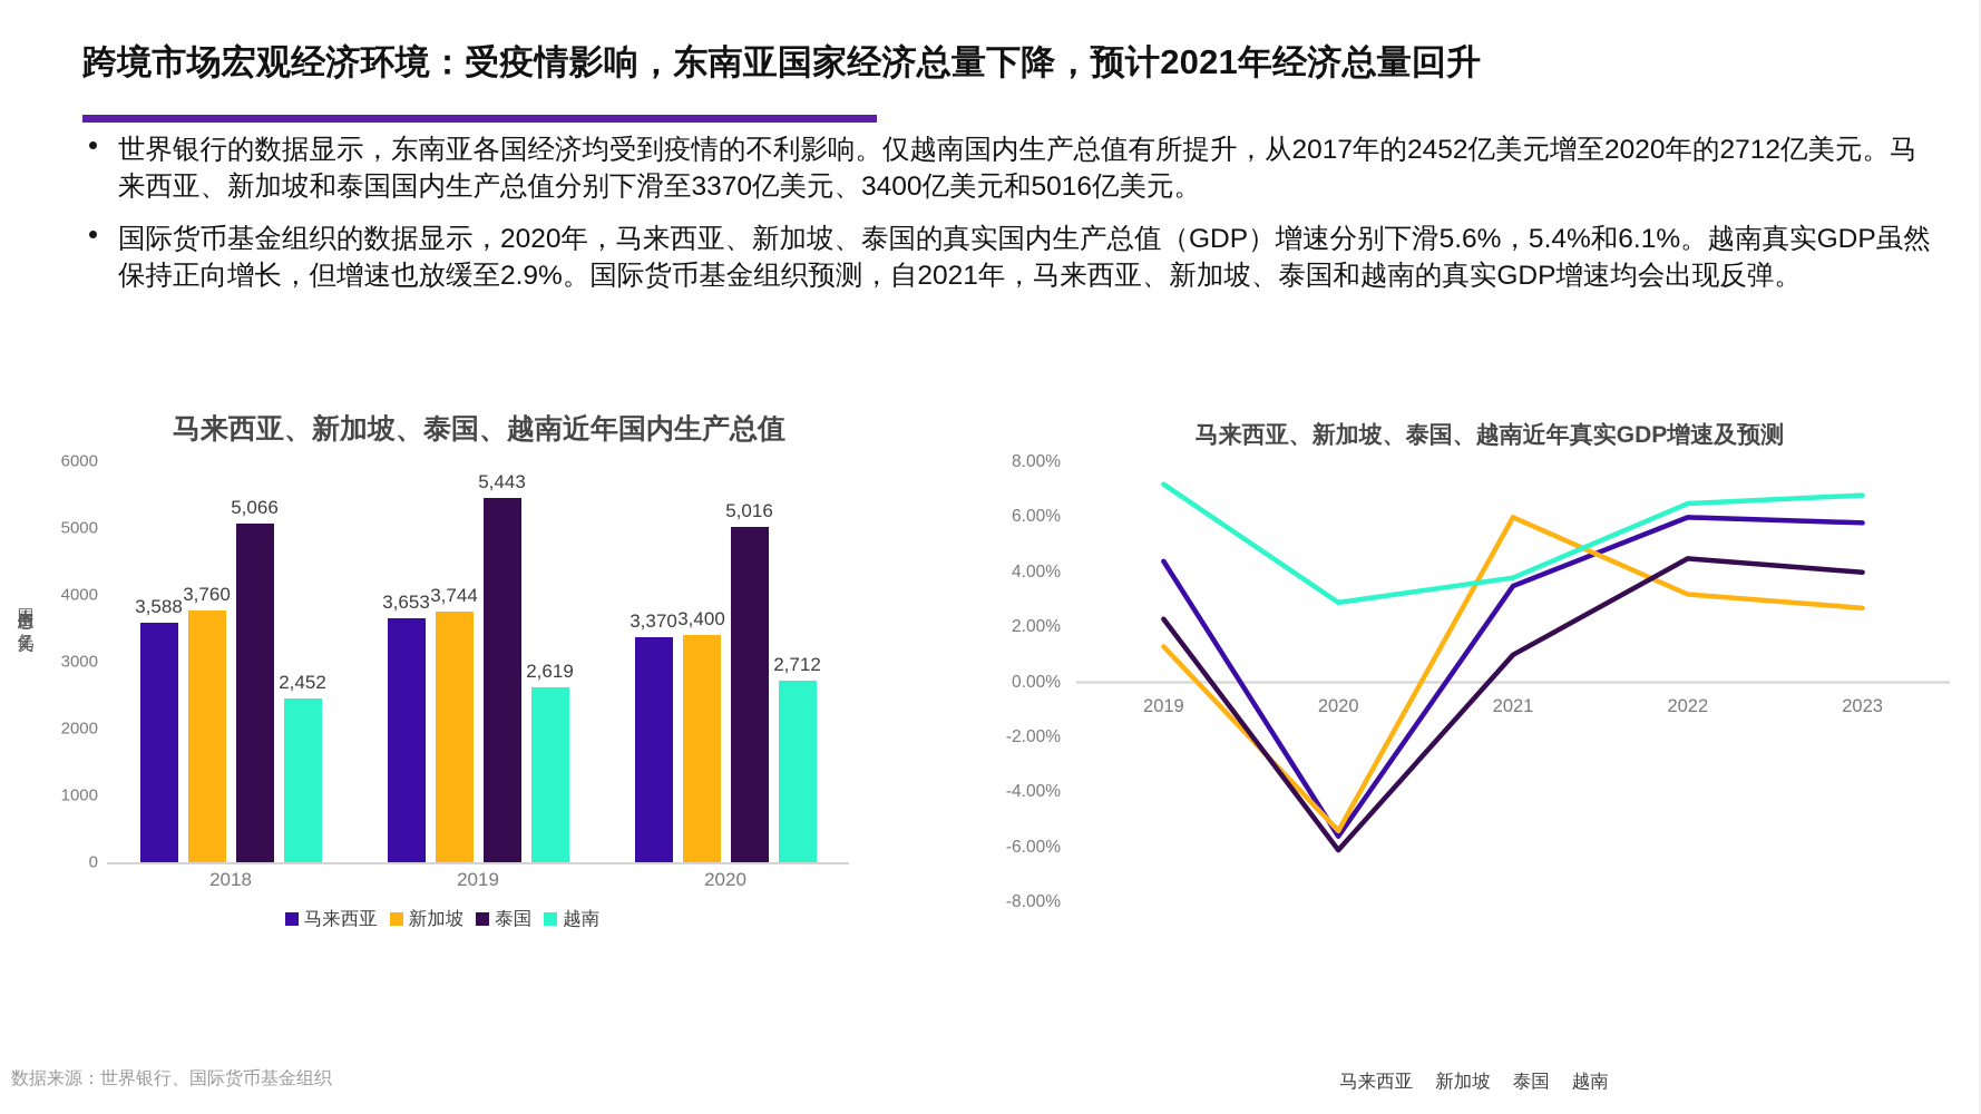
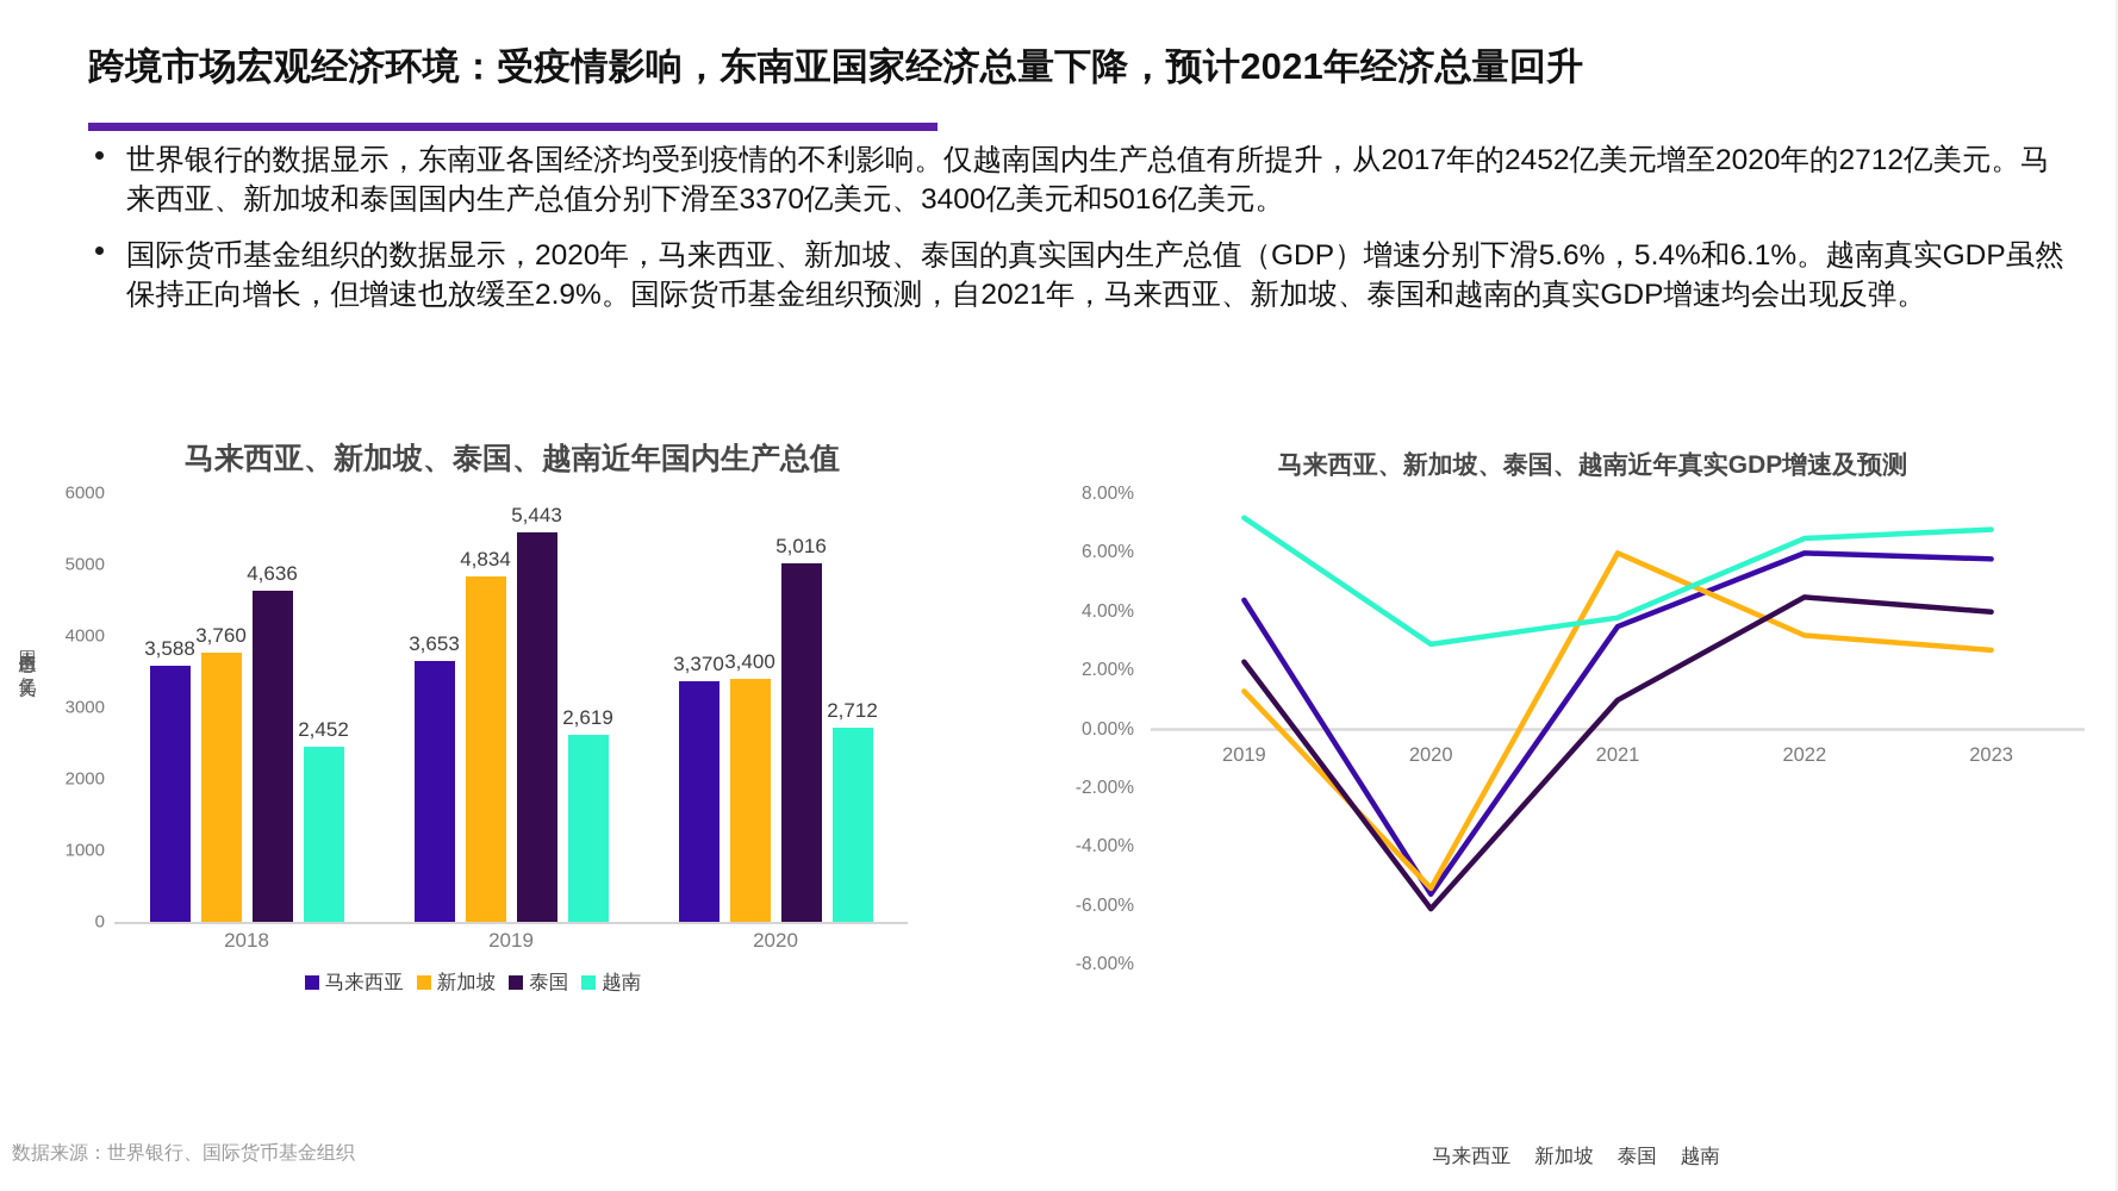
马来西亚、新加坡、泰国、越南近年国内生产总值/泰国/2018: 5,066 -> 4,636
马来西亚、新加坡、泰国、越南近年国内生产总值/新加坡/2019: 3,744 -> 4,834
